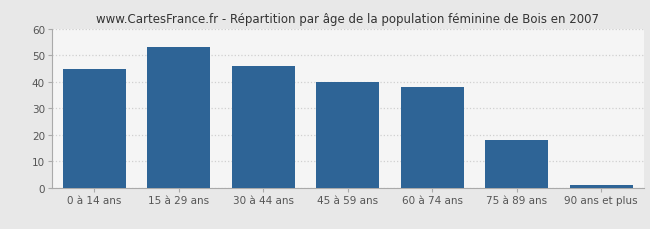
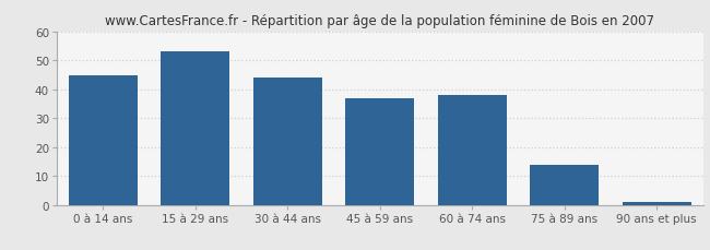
30 à 44 ans: 46 -> 44
45 à 59 ans: 40 -> 37
75 à 89 ans: 18 -> 14
